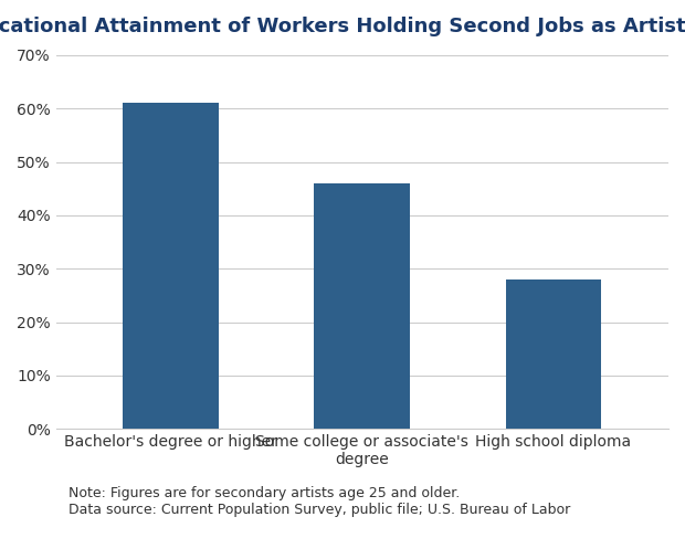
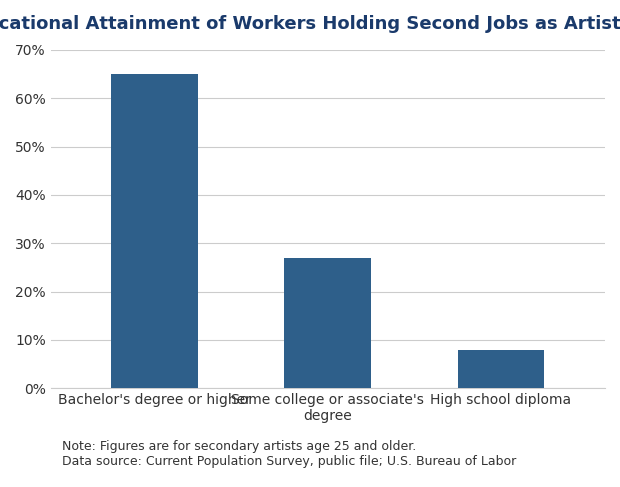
Bachelor's degree or higher: 61% -> 65%
Some college or associate's degree: 46% -> 27%
High school diploma: 28% -> 8%
